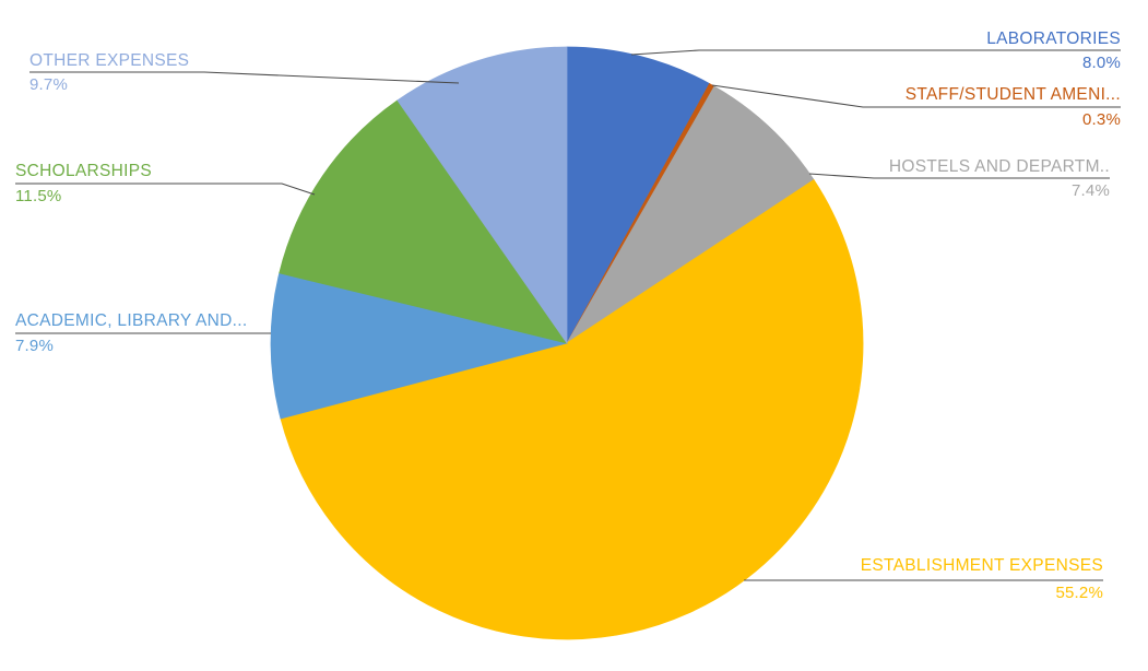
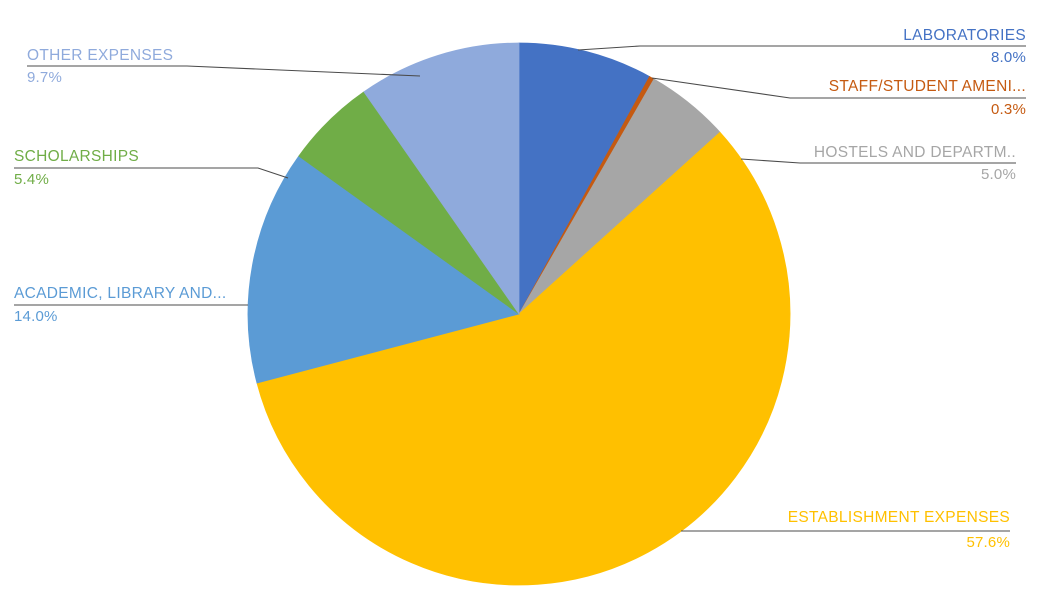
HOSTELS AND DEPARTM..: 7.4% -> 5.0%
ESTABLISHMENT EXPENSES: 55.2% -> 57.6%
ACADEMIC, LIBRARY AND...: 7.9% -> 14.0%
SCHOLARSHIPS: 11.5% -> 5.4%
